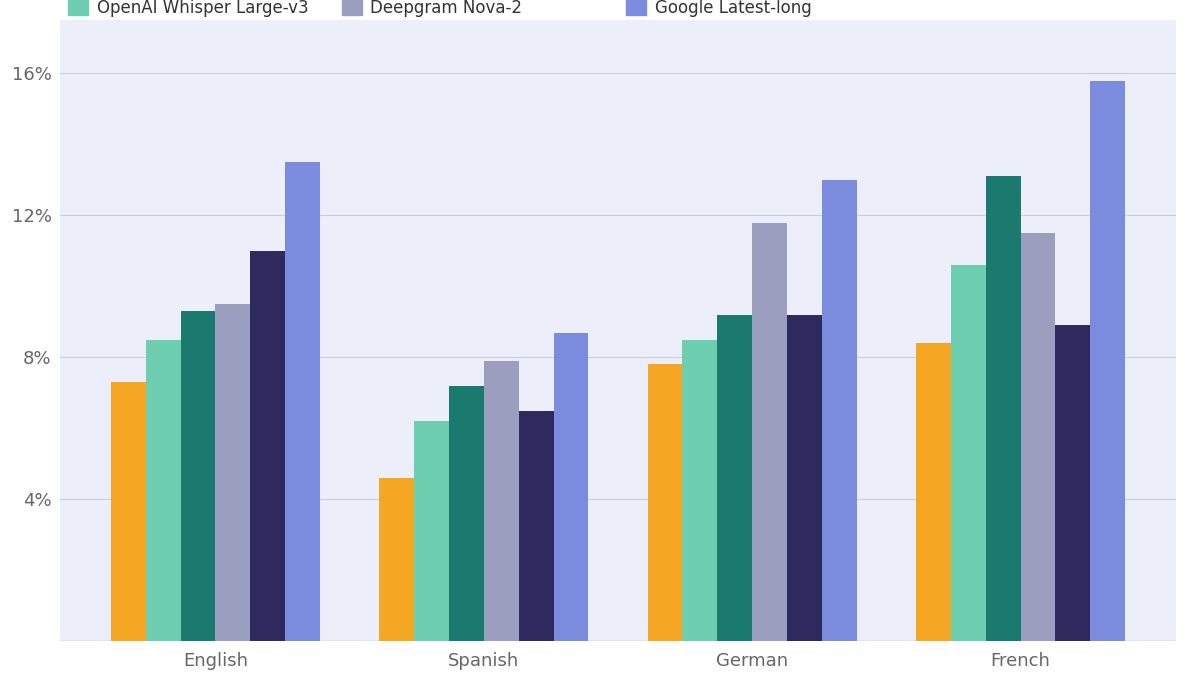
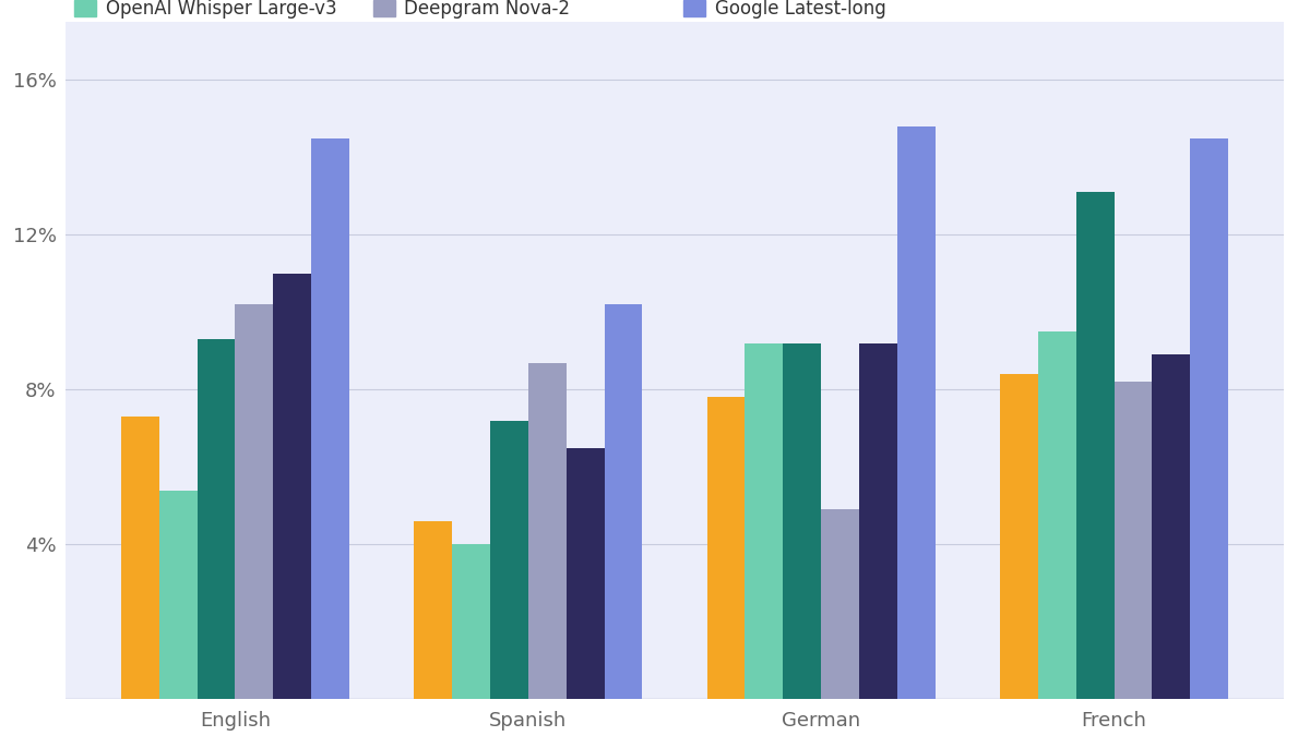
OpenAI Whisper Large-v3/English: 8.5% -> 5.4%
Deepgram Nova-2/English: 9.5% -> 10.2%
Google Latest-long/English: 13.5% -> 14.5%
OpenAI Whisper Large-v3/Spanish: 6.2% -> 4.0%
Deepgram Nova-2/Spanish: 7.9% -> 8.7%
Google Latest-long/Spanish: 8.7% -> 10.2%
OpenAI Whisper Large-v3/German: 8.5% -> 9.2%
Deepgram Nova-2/German: 11.8% -> 4.9%
Google Latest-long/German: 13.0% -> 14.8%
OpenAI Whisper Large-v3/French: 10.6% -> 9.5%
Deepgram Nova-2/French: 11.5% -> 8.2%
Google Latest-long/French: 15.8% -> 14.5%
